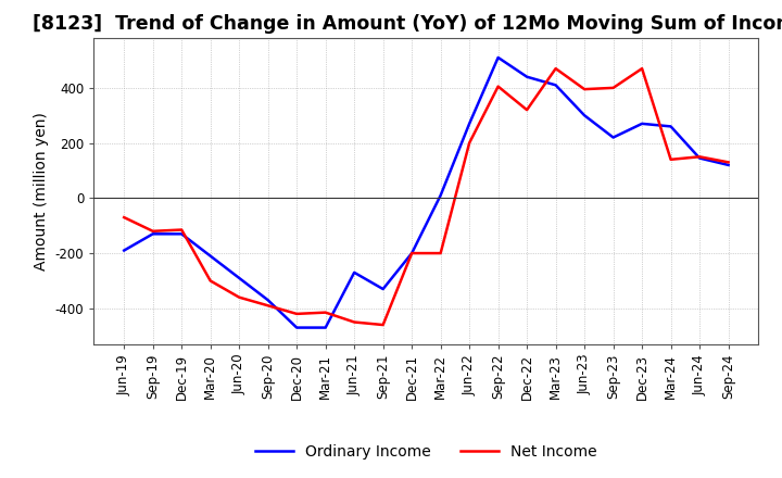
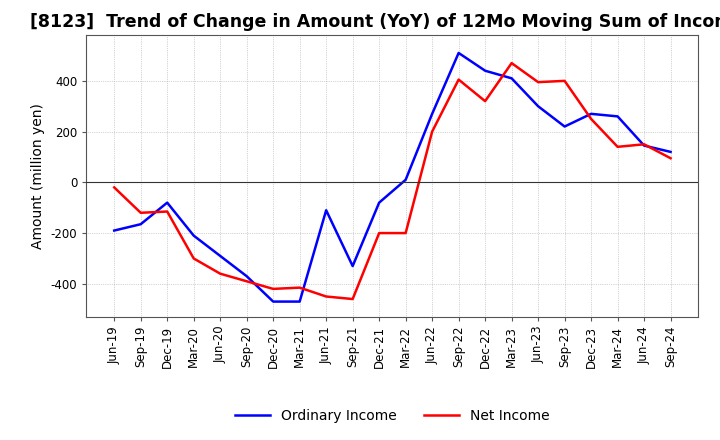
Net Income/Jun-19: -70 -> -20
Ordinary Income/Sep-19: -130 -> -165
Ordinary Income/Dec-19: -130 -> -80
Ordinary Income/Jun-21: -270 -> -110
Ordinary Income/Dec-21: -200 -> -80
Net Income/Dec-23: 470 -> 250
Net Income/Sep-24: 130 -> 95
